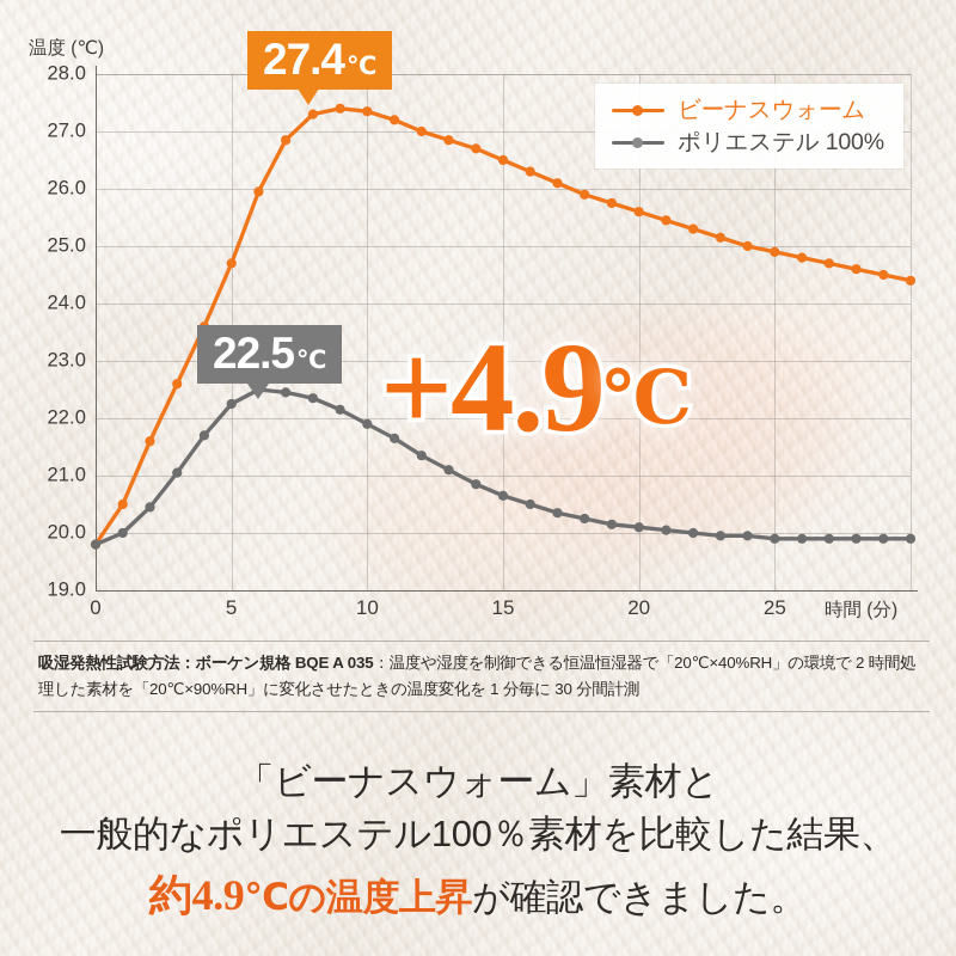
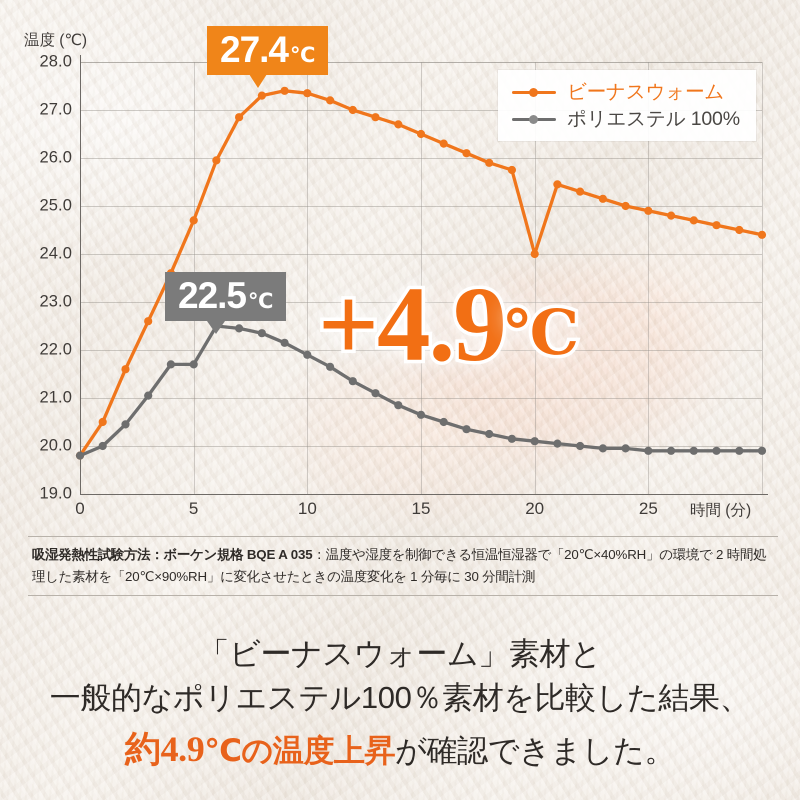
ポリエステル 100%/5: 22.2 -> 21.7
ビーナスウォーム/20: 25.6 -> 24.0
